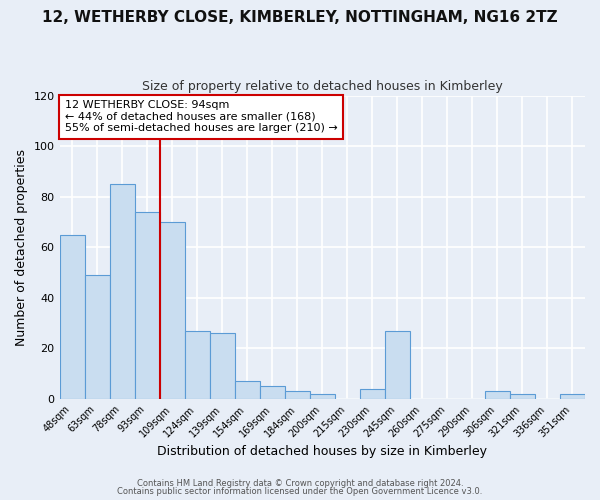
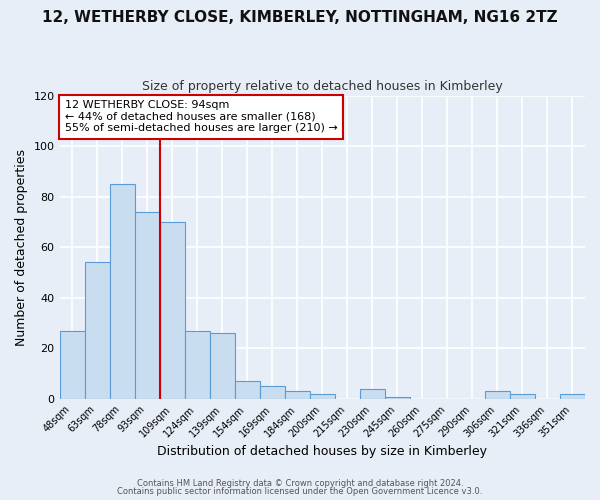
48sqm: 65 -> 27
63sqm: 49 -> 54
245sqm: 27 -> 1
